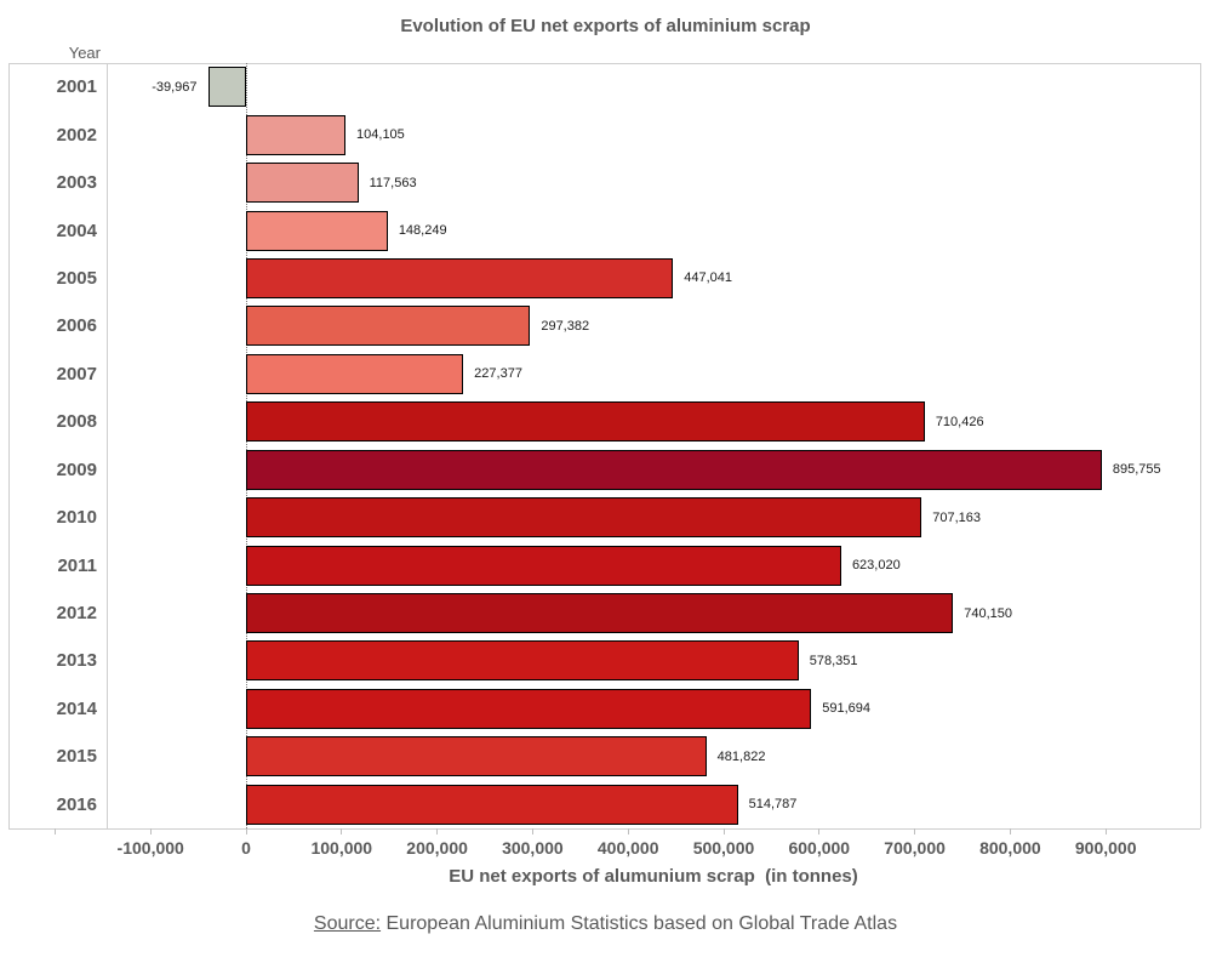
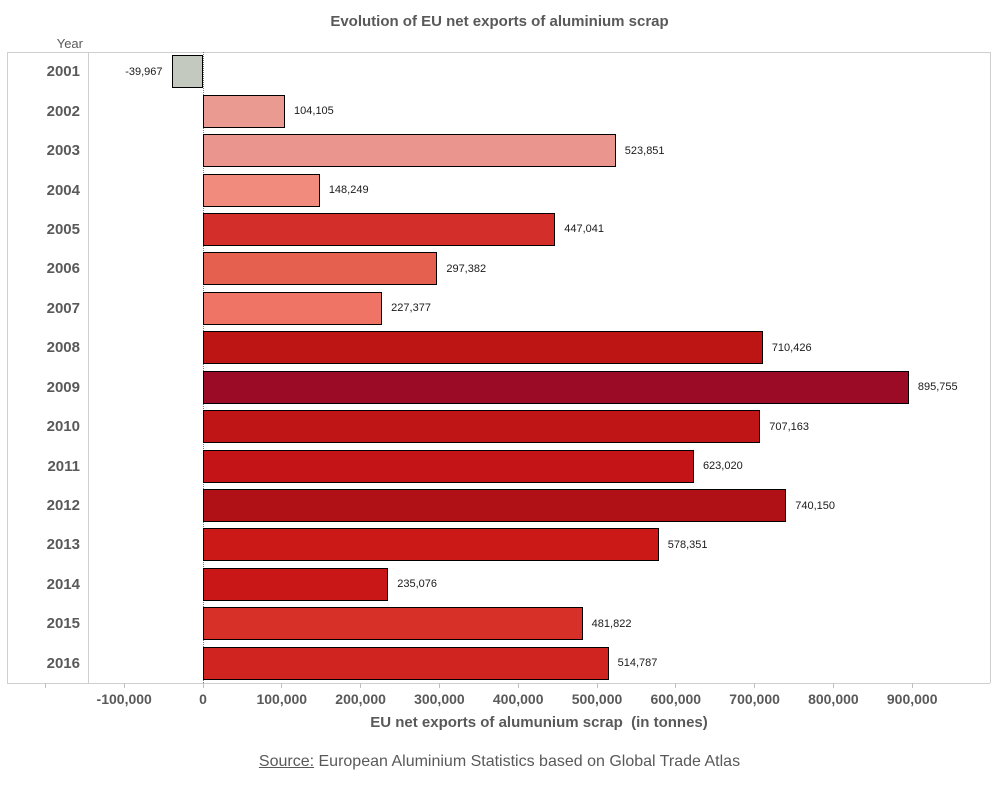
2003: 117,563 -> 523,851
2014: 591,694 -> 235,076
